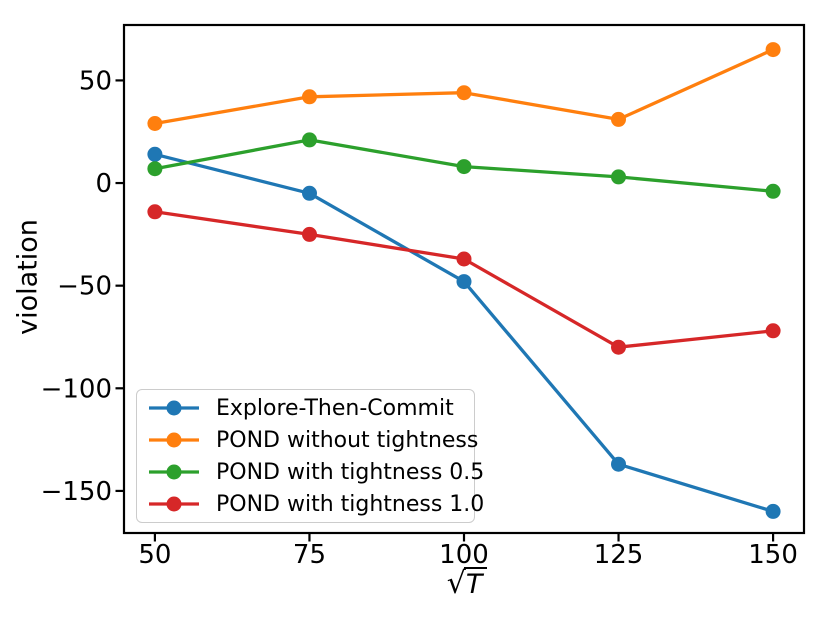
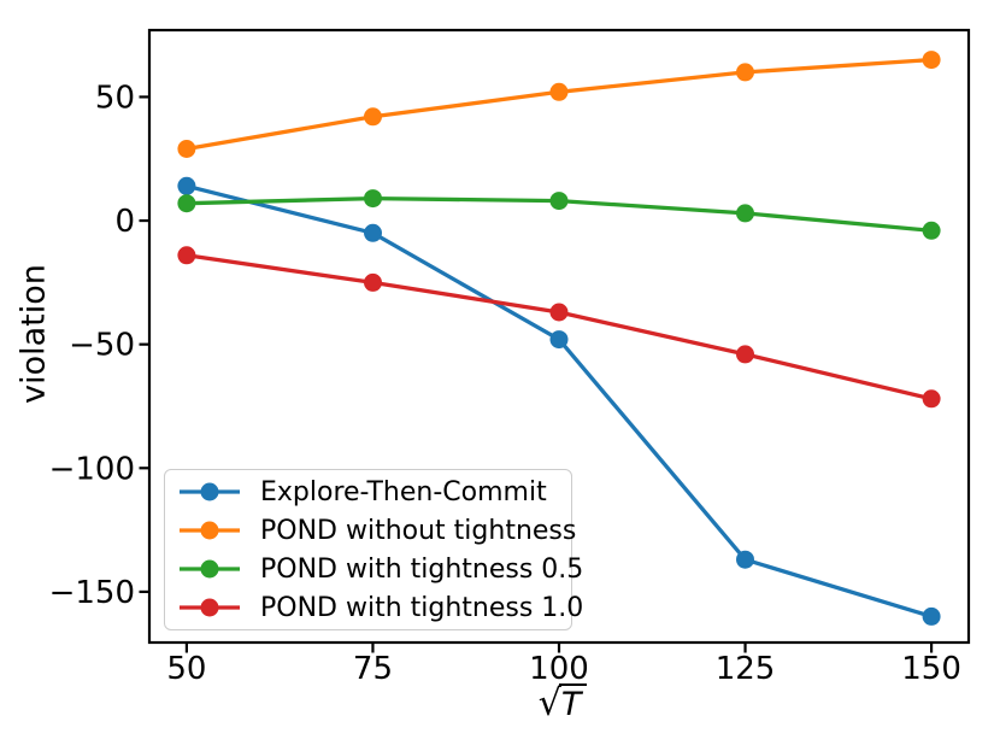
POND with tightness 0.5/75: 21 -> 9
POND without tightness/100: 44 -> 52
POND without tightness/125: 31 -> 60
POND with tightness 1.0/125: -80 -> -54
